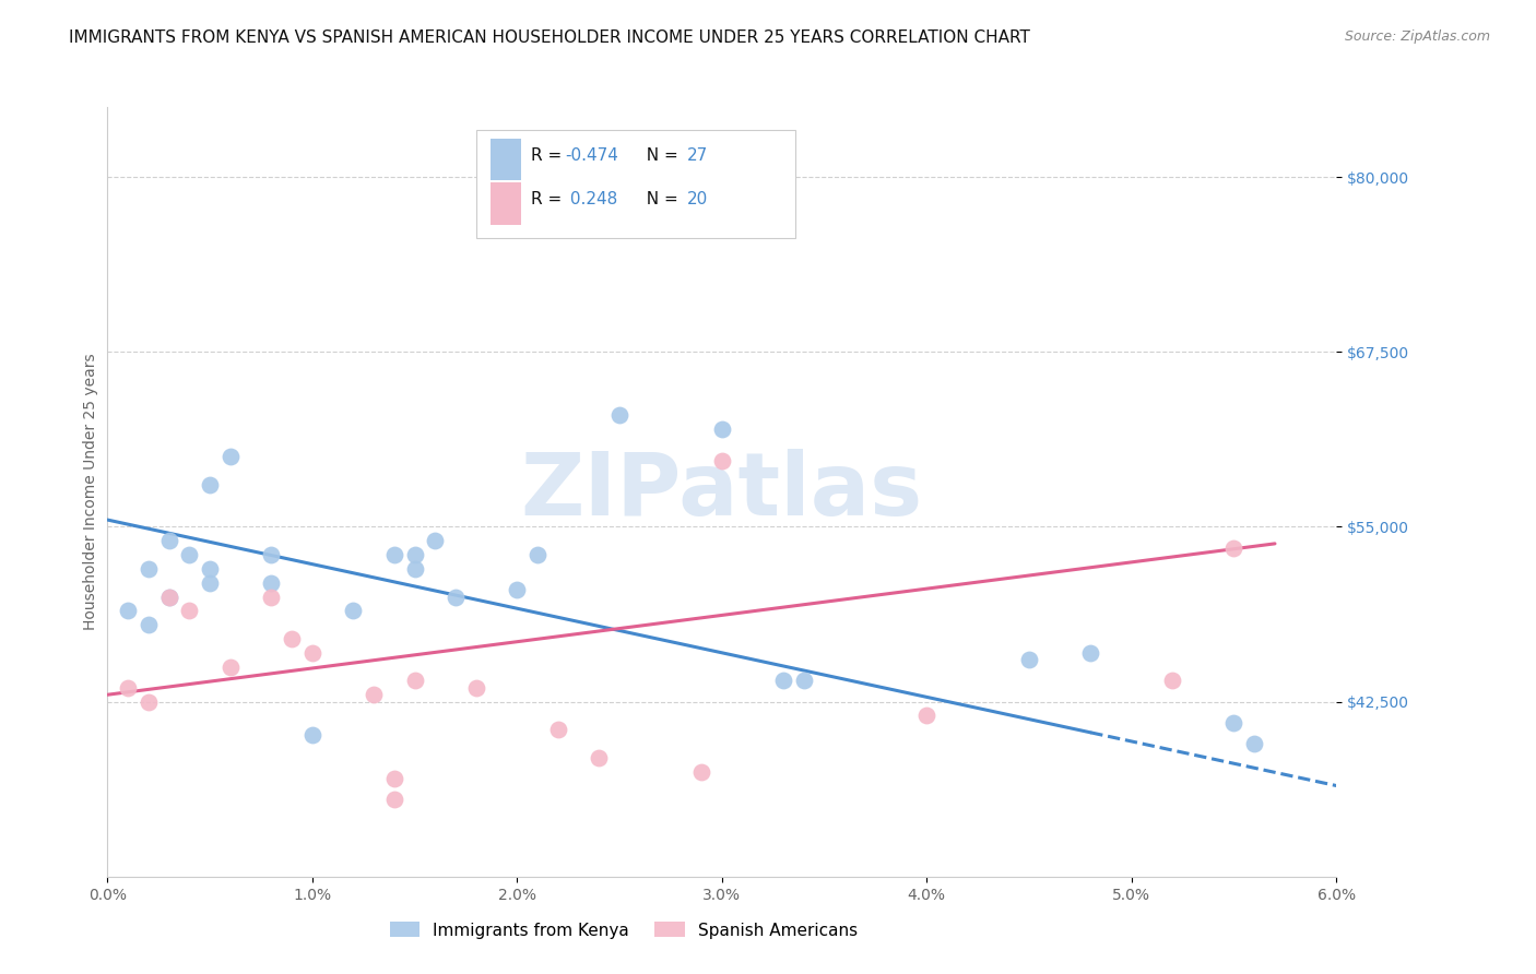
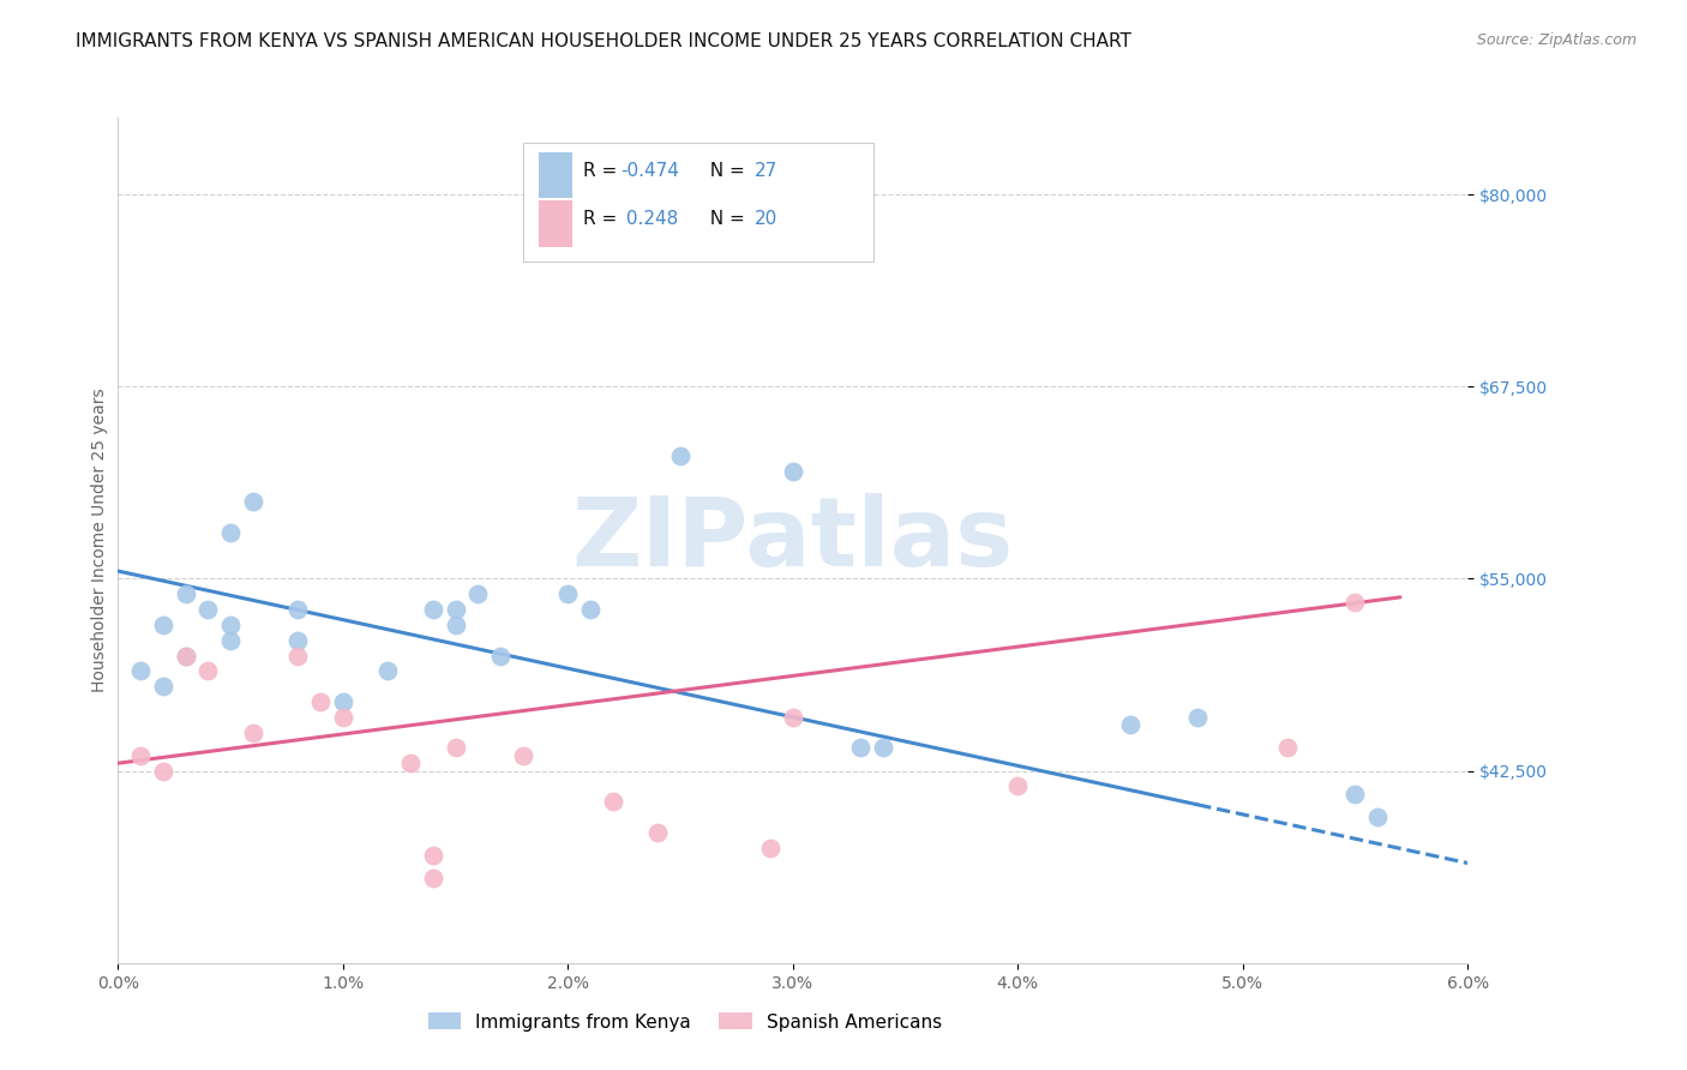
Immigrants from Kenya/1.0%: $40,100 -> $47,000
Immigrants from Kenya/2.0%: $50,500 -> $54,000
Spanish Americans/3.0%: $59,700 -> $46,000
